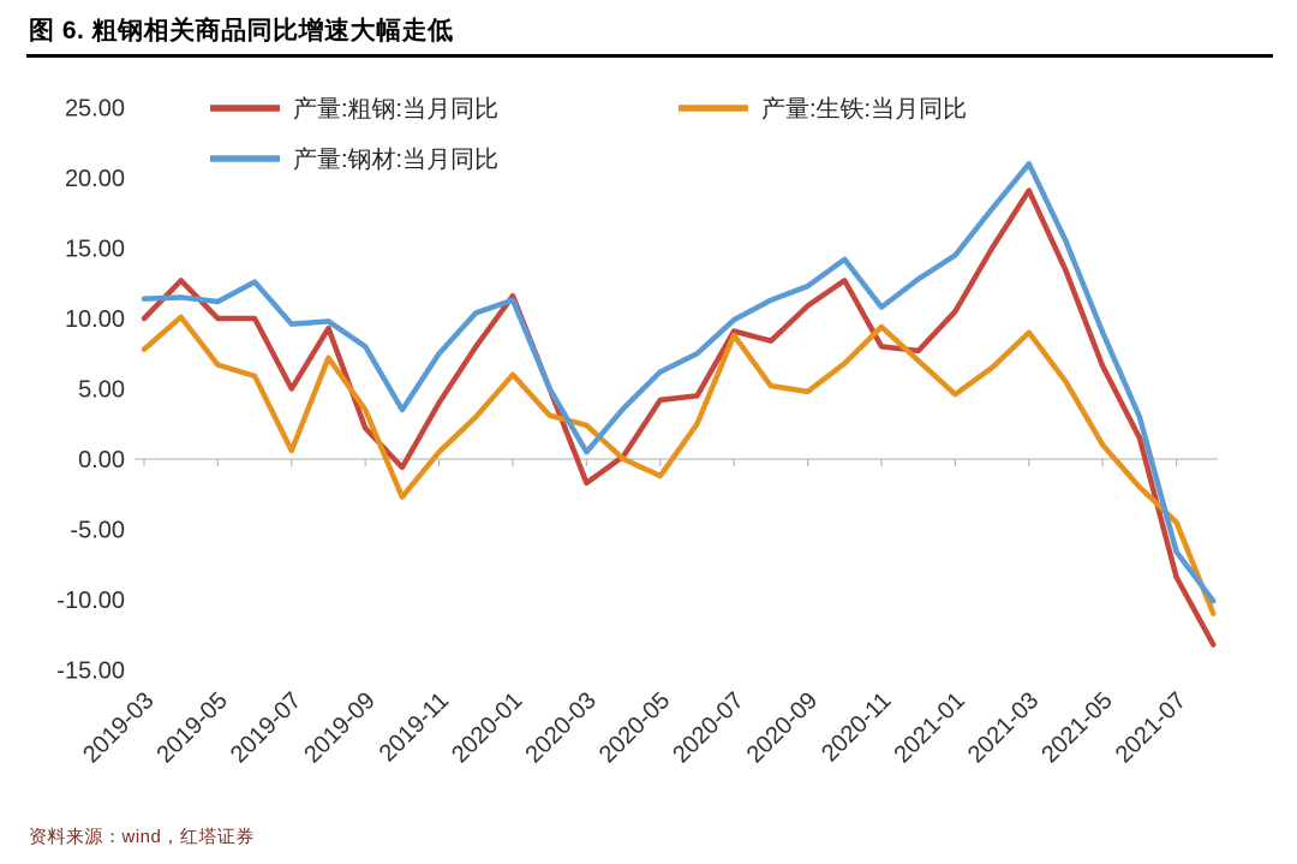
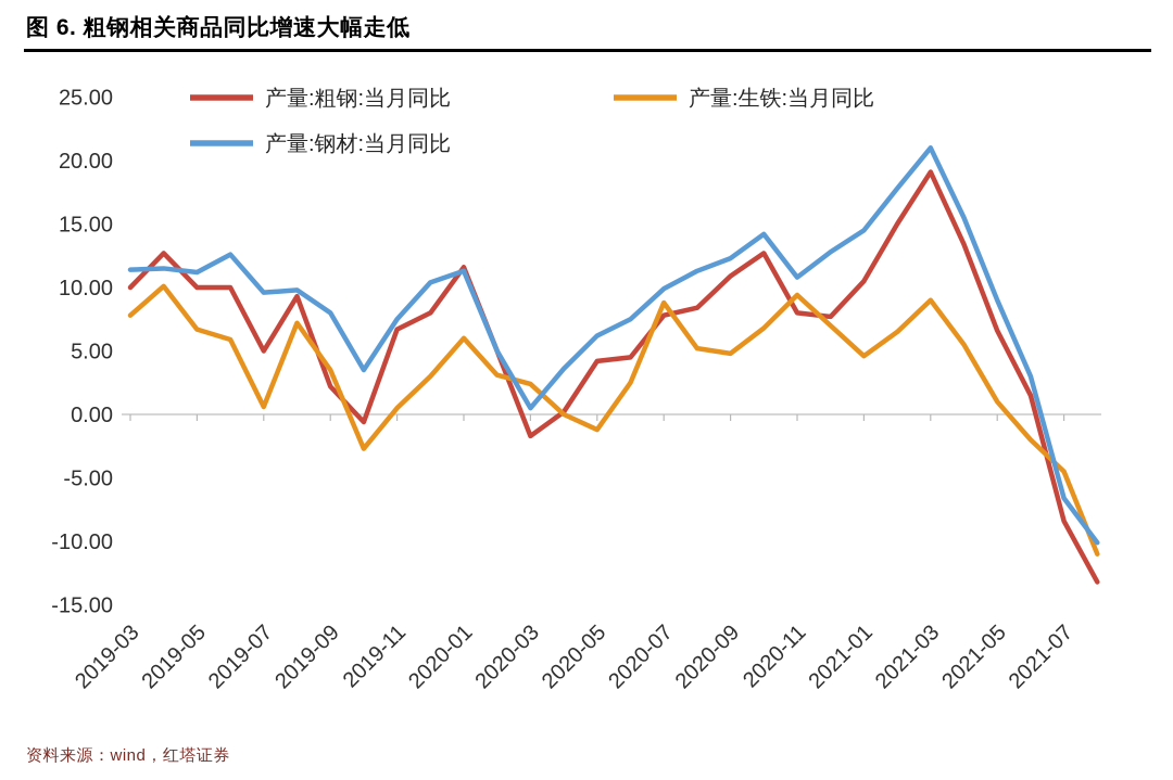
产量:粗钢:当月同比/2019-11: 4.0 -> 6.7
产量:粗钢:当月同比/2020-07: 9.1 -> 7.8
